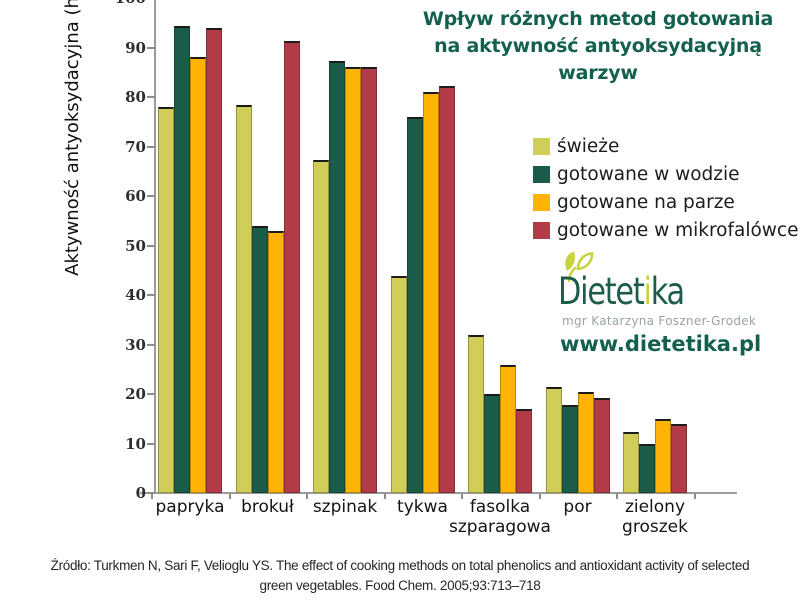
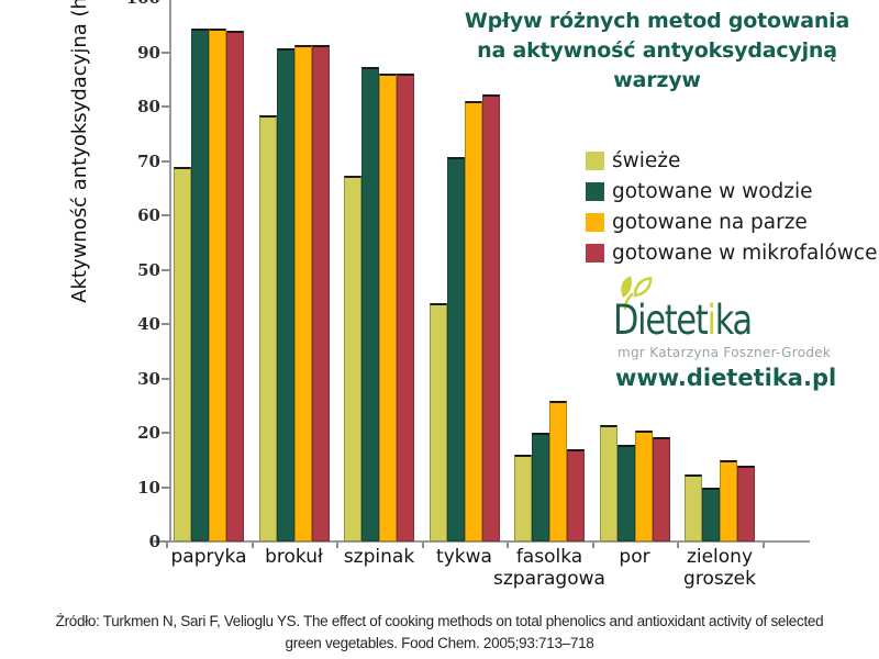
świeże/papryka: 78 -> 69
gotowane na parze/papryka: 88 -> 94
gotowane w wodzie/brokuł: 54 -> 91
gotowane na parze/brokuł: 53 -> 91
gotowane w wodzie/tykwa: 76 -> 71
świeże/fasolka szparagowa: 32 -> 16
